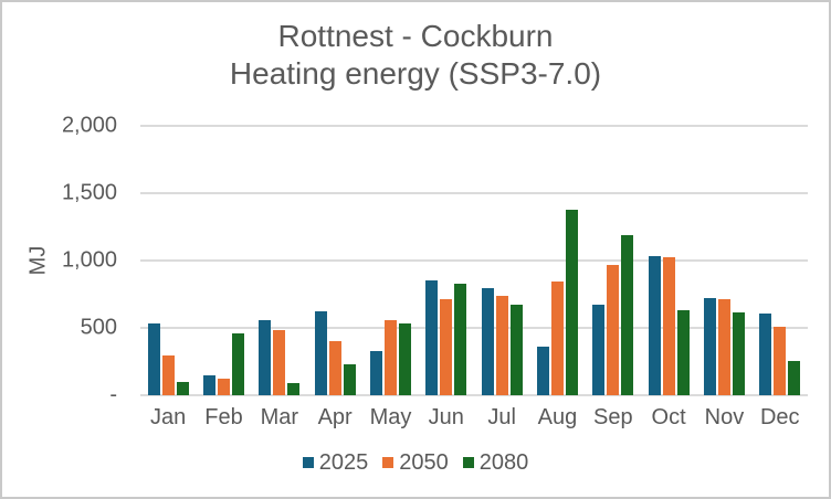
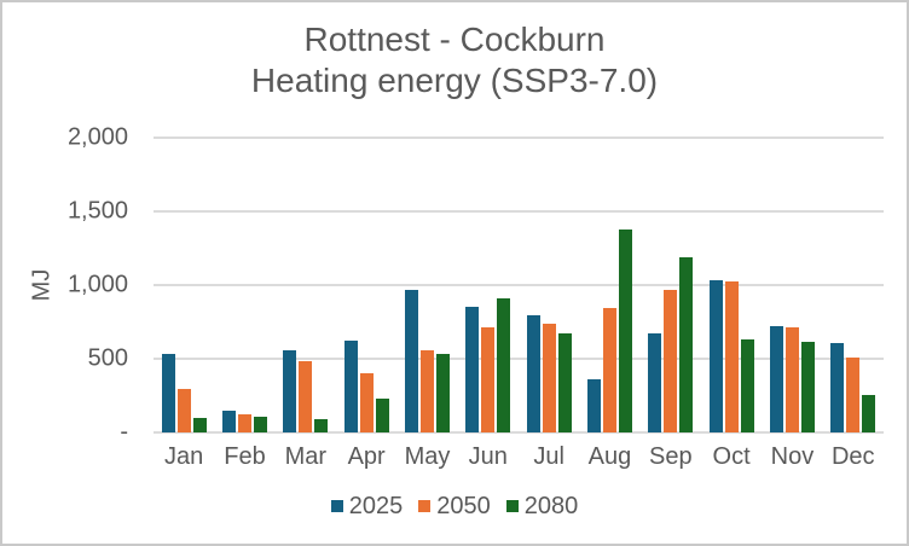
2080/Feb: 460 -> 100
2025/May: 330 -> 960
2080/Jun: 830 -> 910
